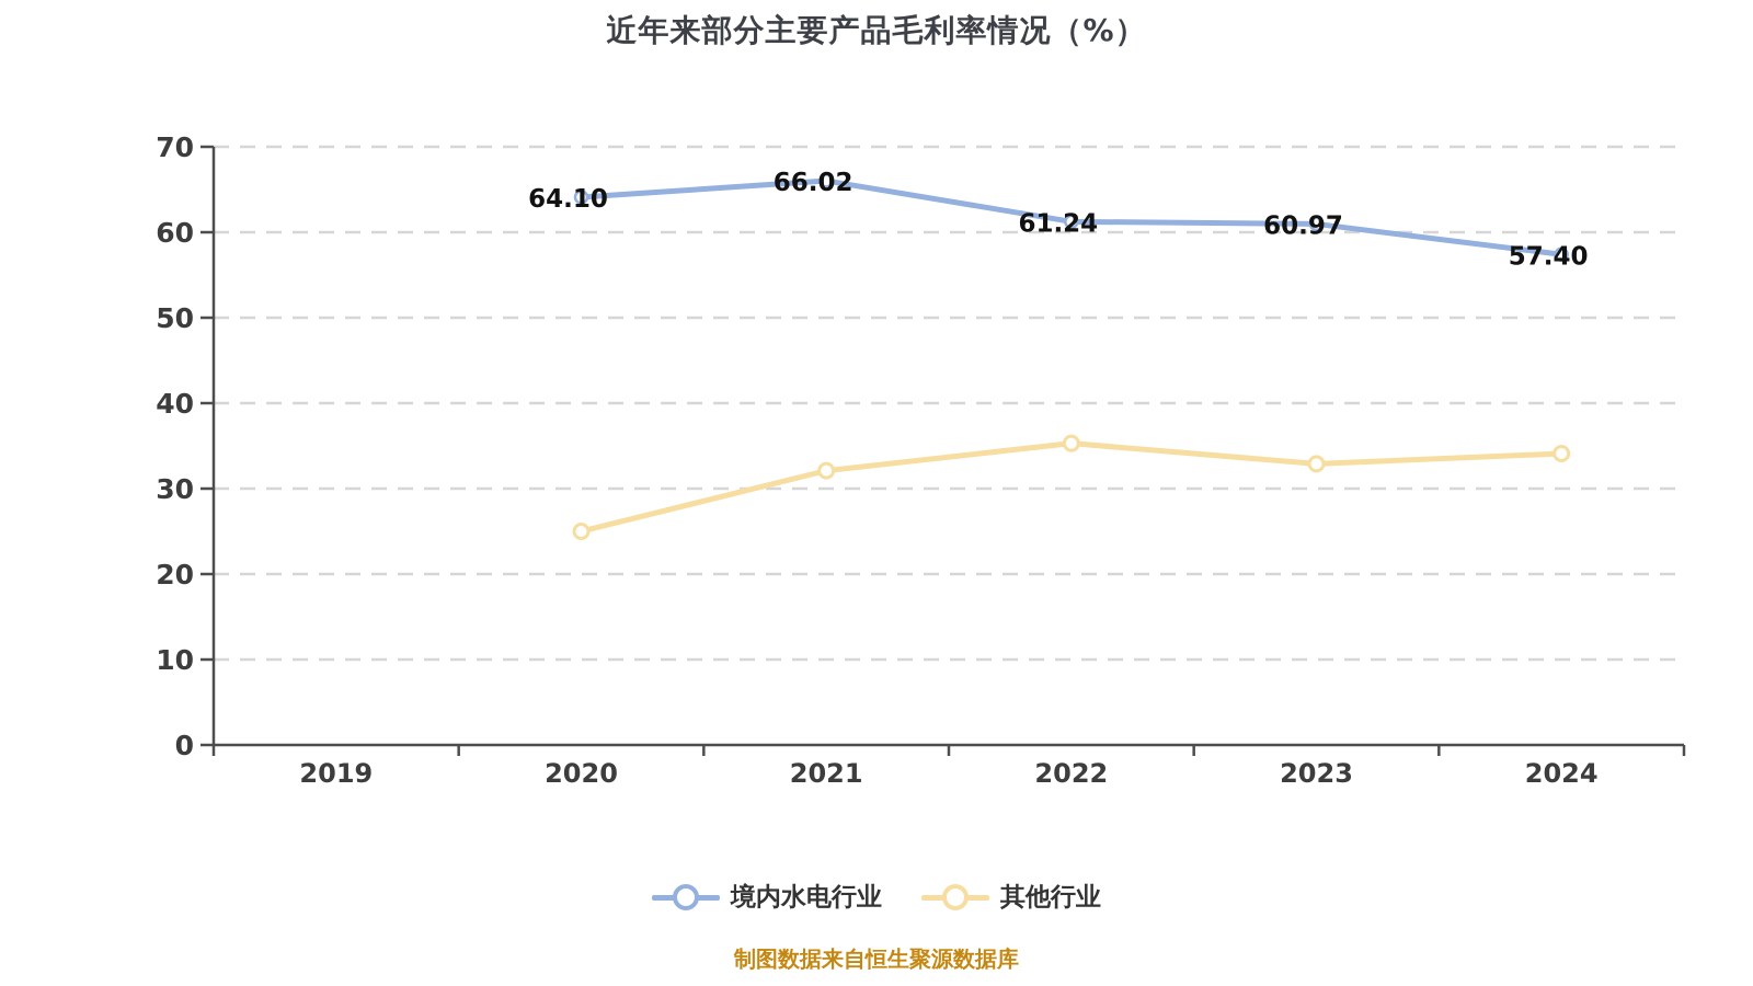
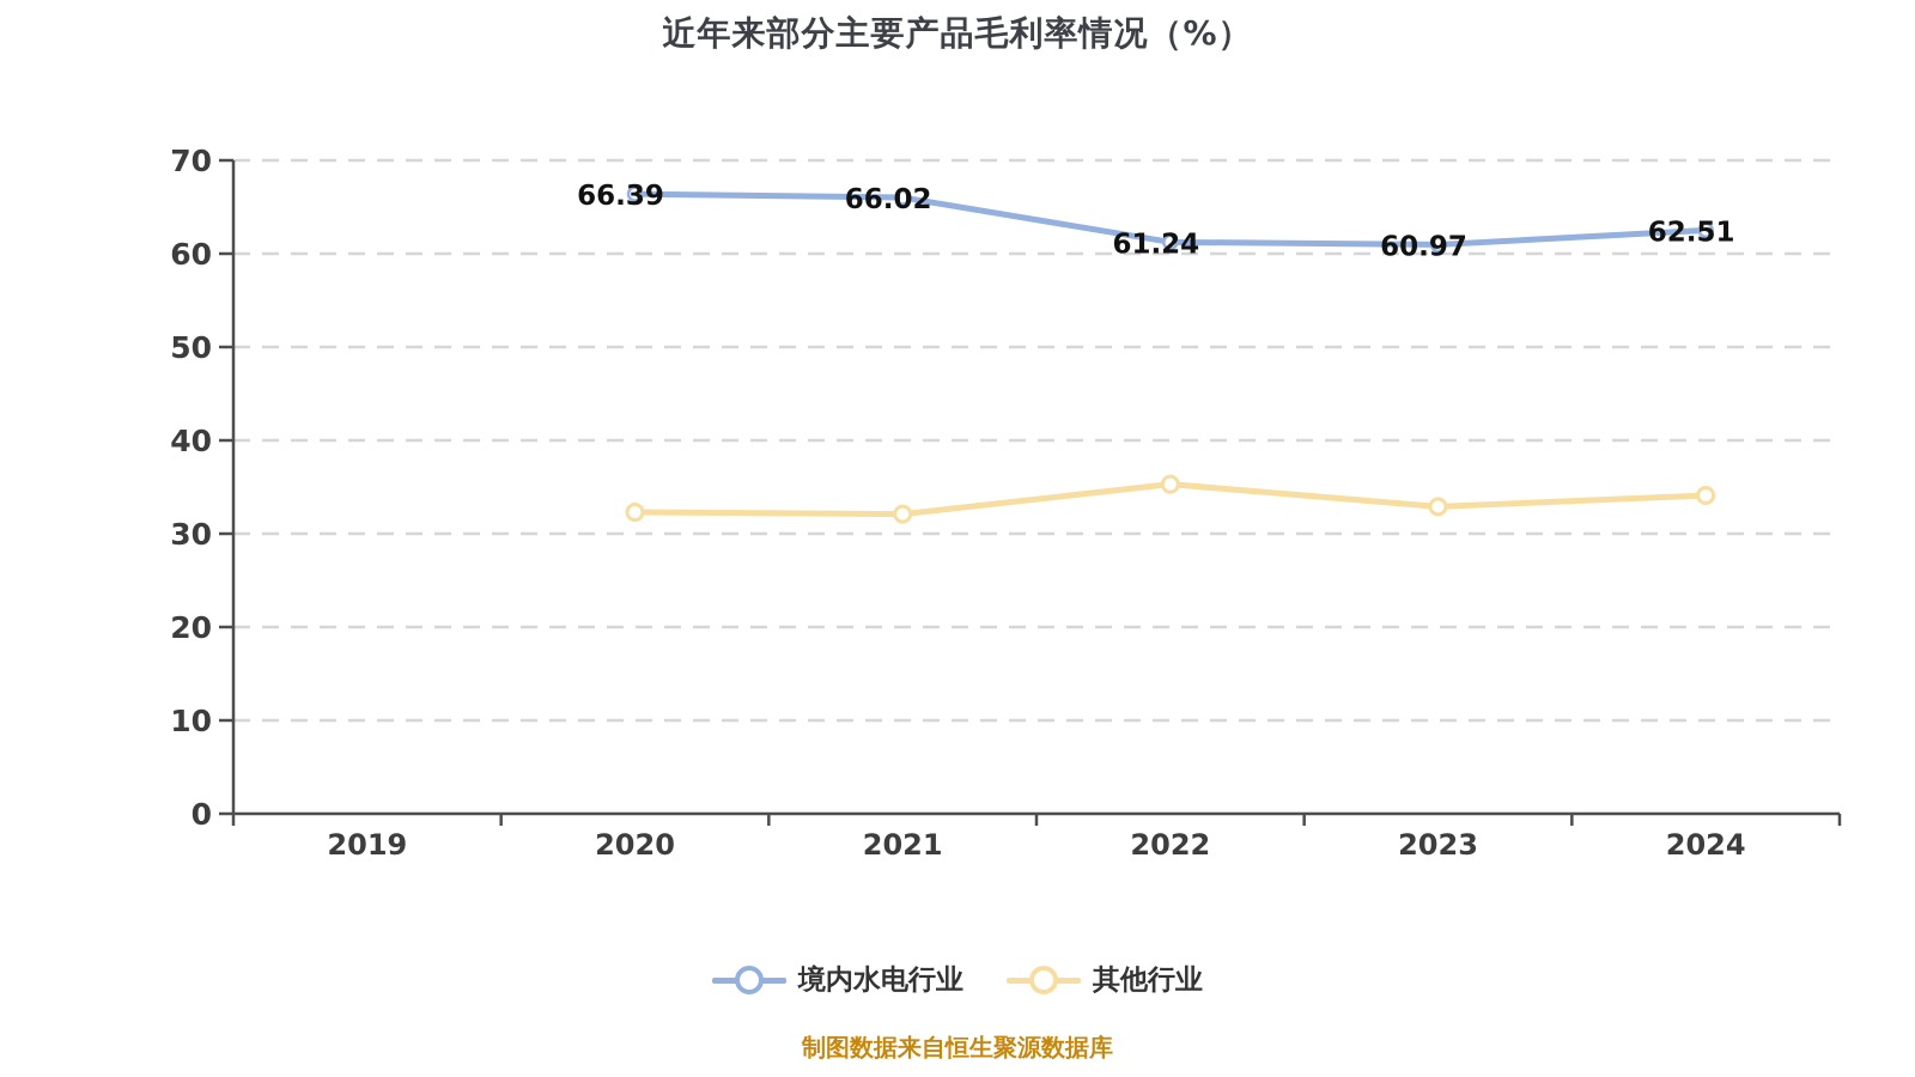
境内水电行业/2020: 64.10 -> 66.39
其他行业/2020: 25 -> 32
境内水电行业/2024: 57.40 -> 62.51
